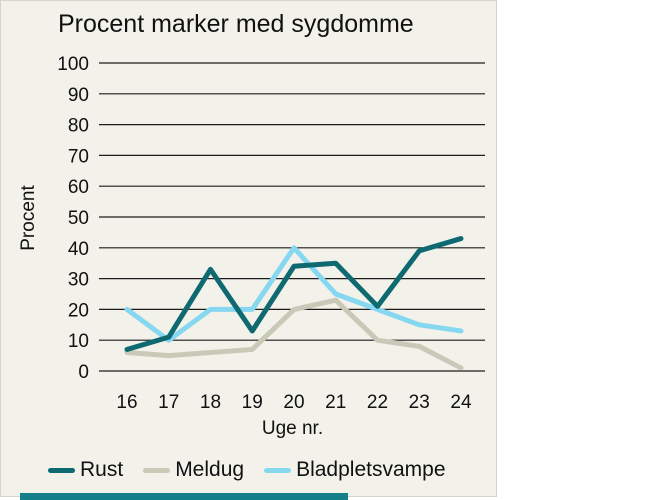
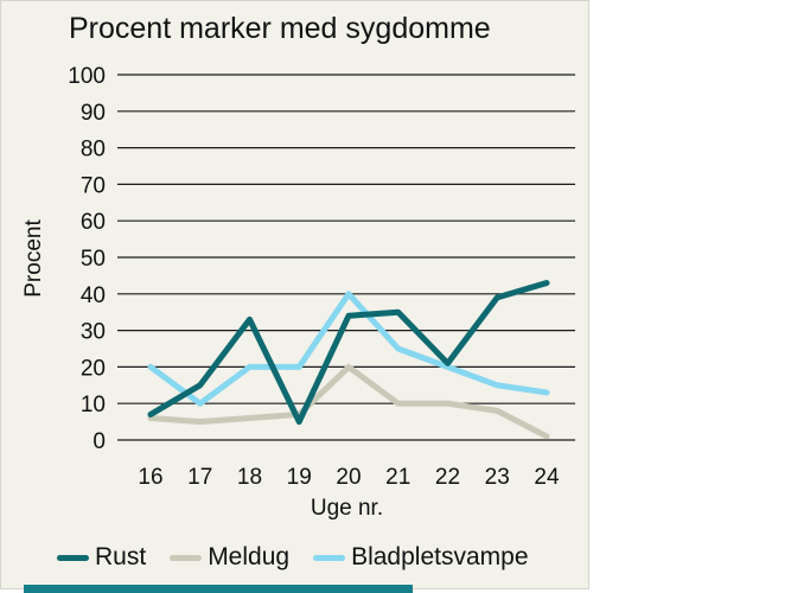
Rust/17: 11 -> 15
Rust/19: 13 -> 5
Meldug/21: 23 -> 10
